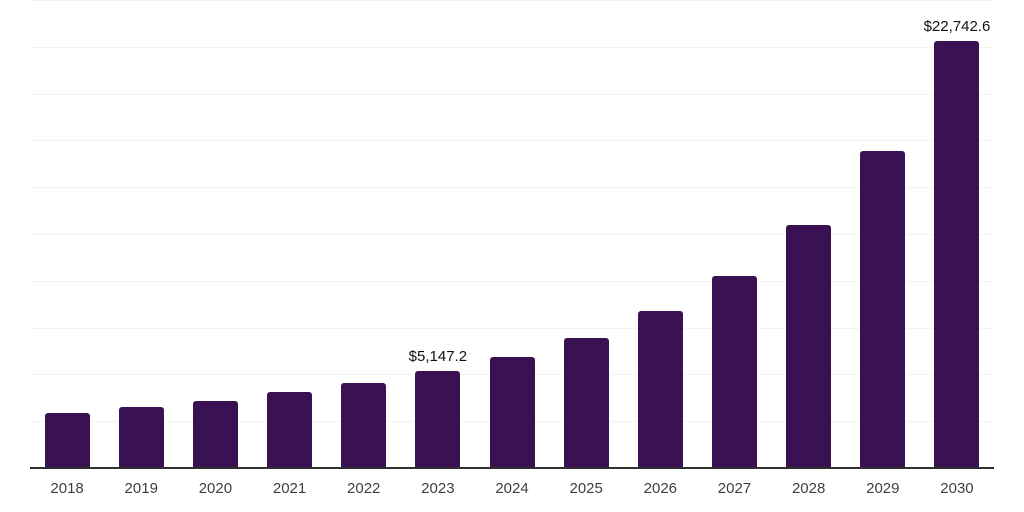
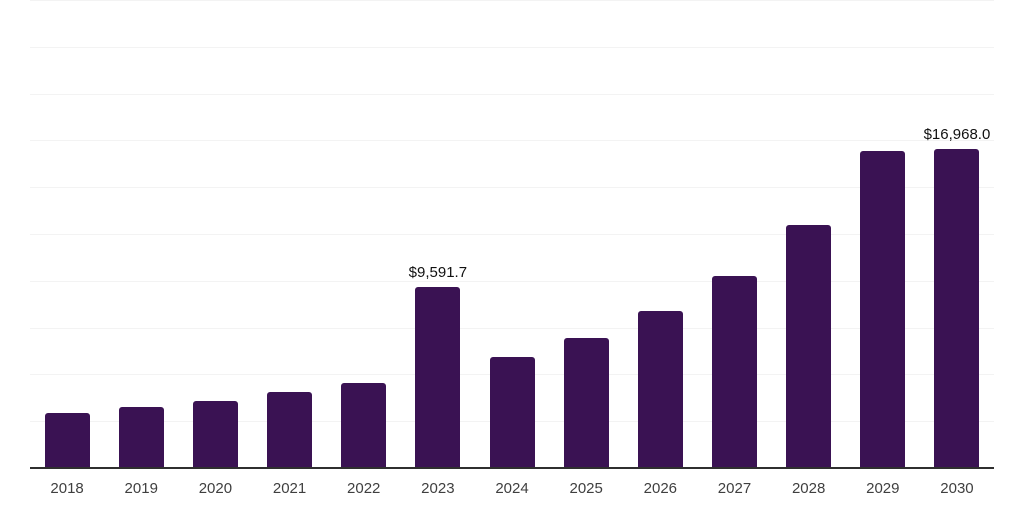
2023: $5,147.2 -> $9,591.7
2030: $22,742.6 -> $16,968.0
